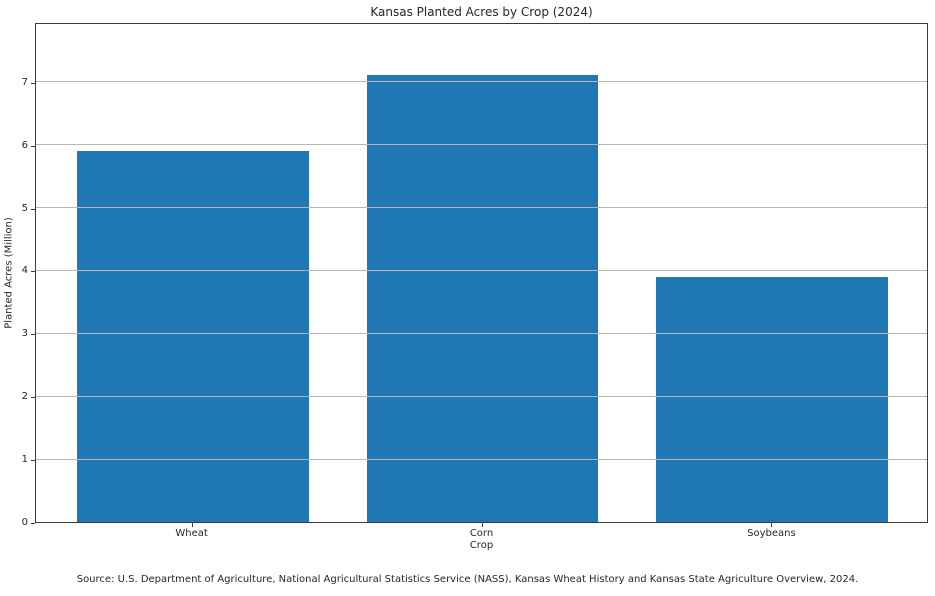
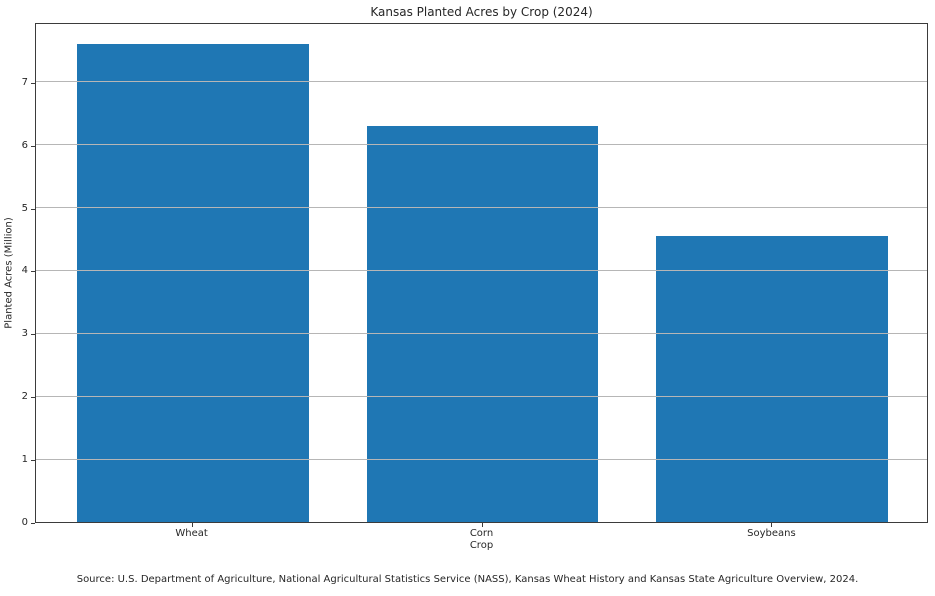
Wheat: 5.9 -> 7.6
Corn: 7.1 -> 6.3
Soybeans: 3.9 -> 4.5
